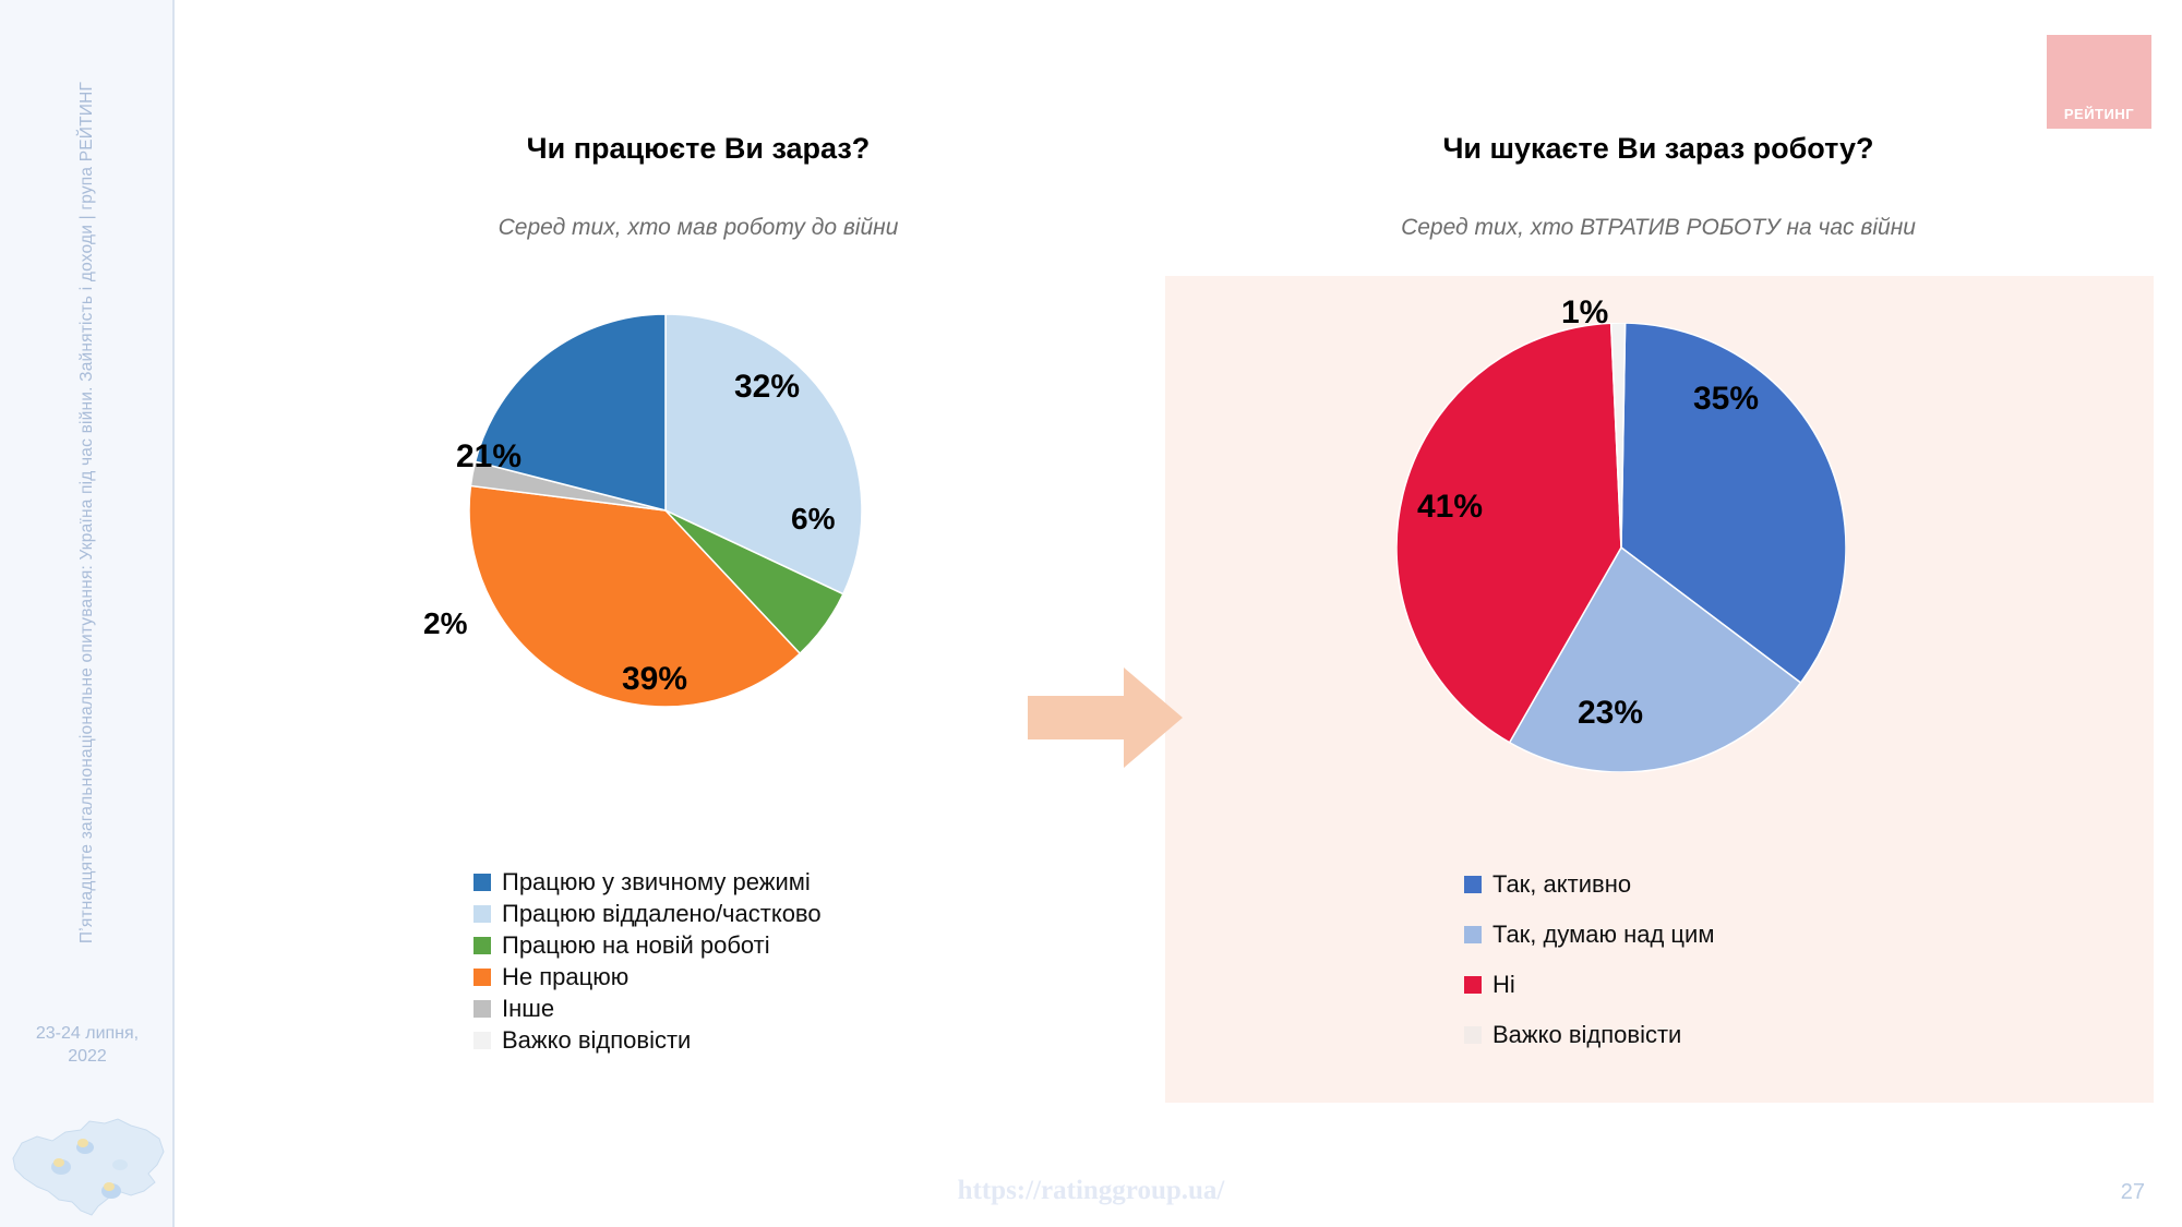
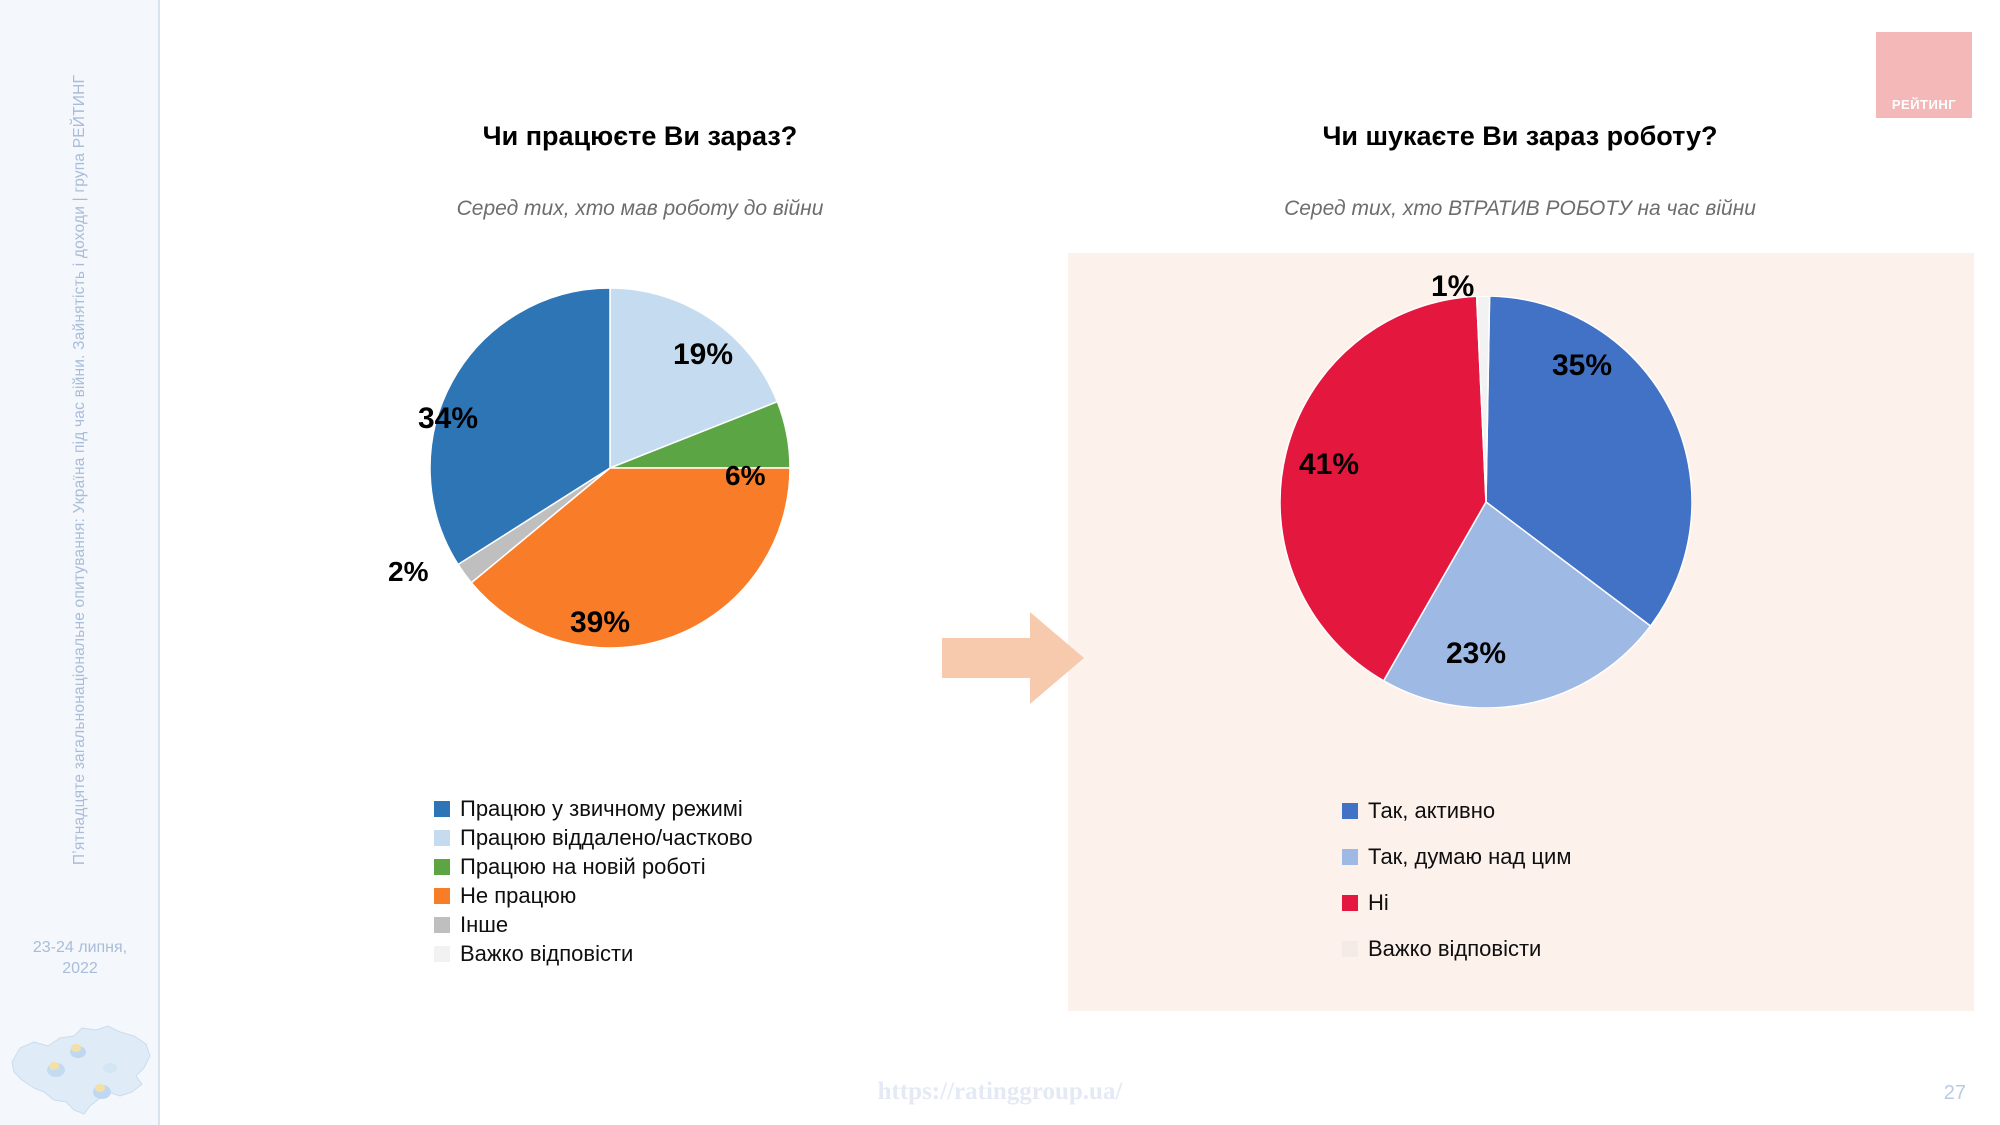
Чи працюєте Ви зараз?/Працюю у звичному режимі: 21% -> 34%
Чи працюєте Ви зараз?/Працюю віддалено/частково: 32% -> 19%
